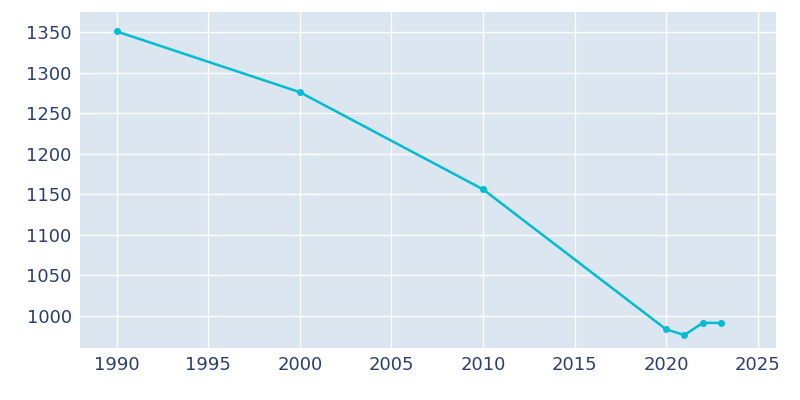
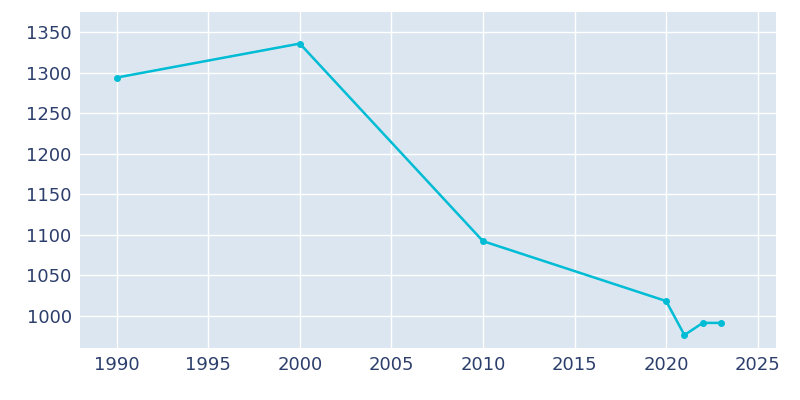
1990: 1351 -> 1294
2000: 1276 -> 1336
2010: 1156 -> 1092
2020: 983 -> 1018
